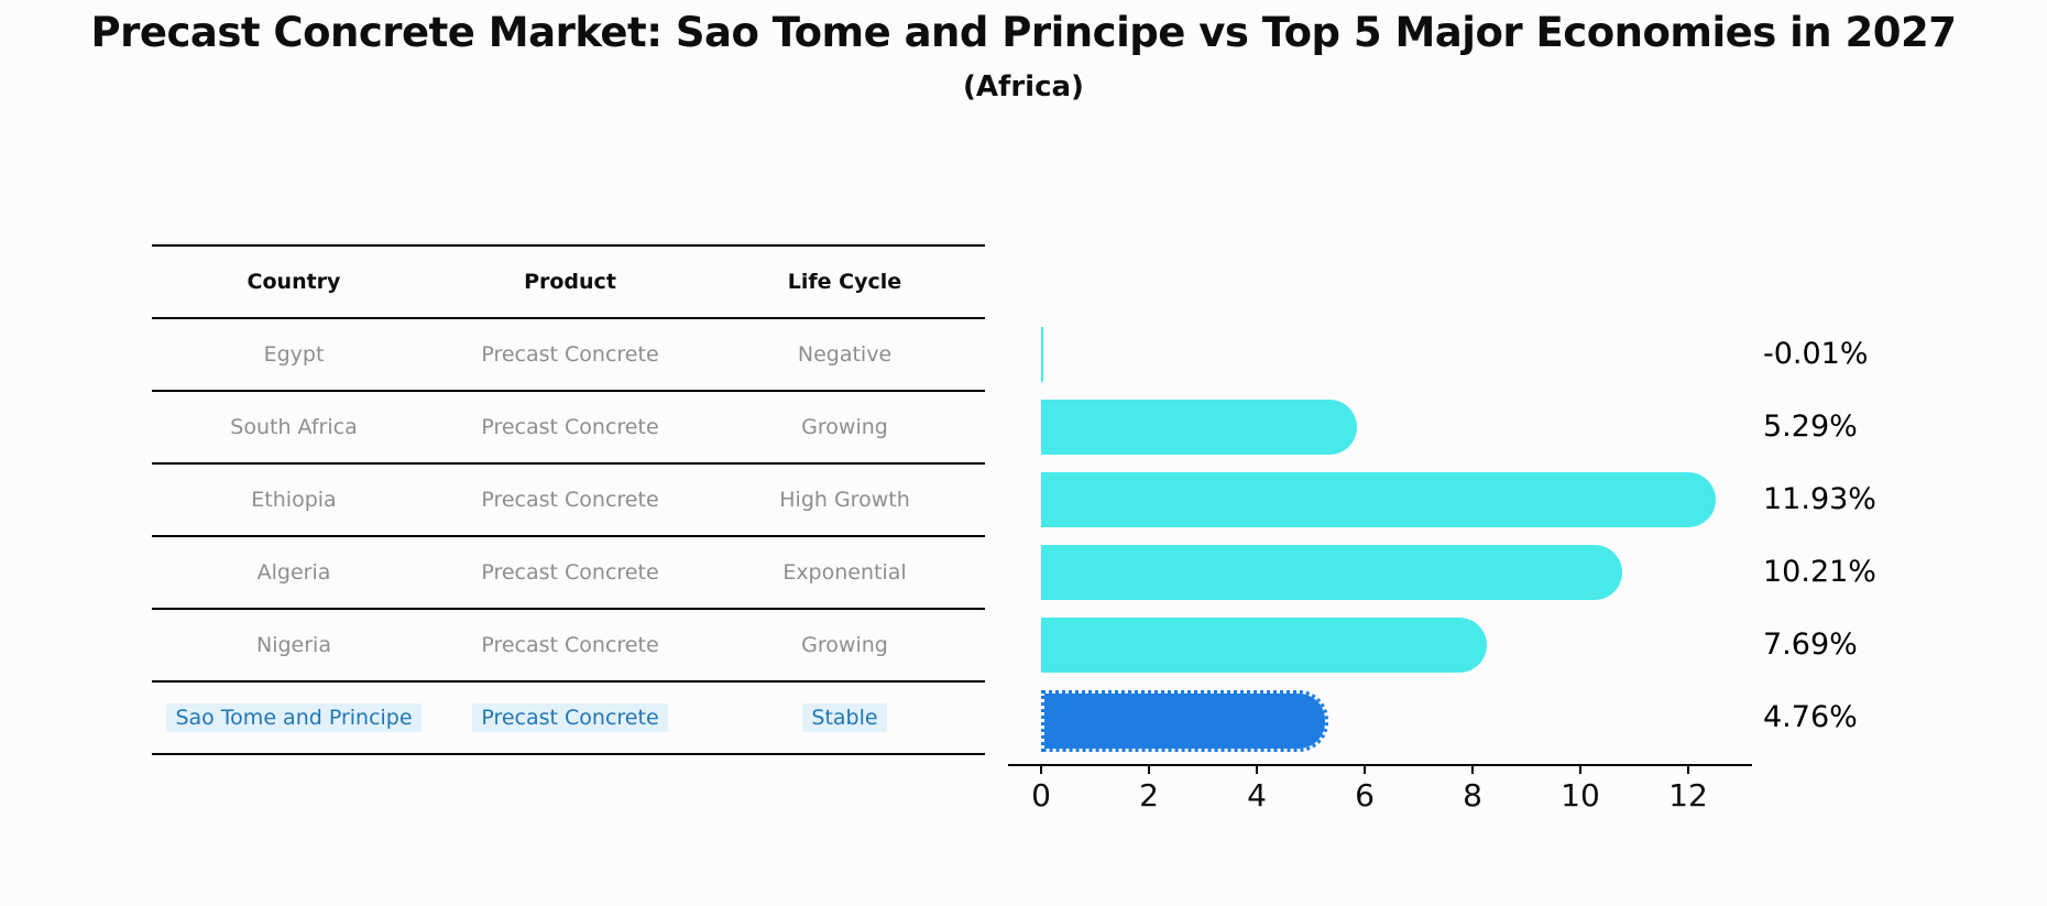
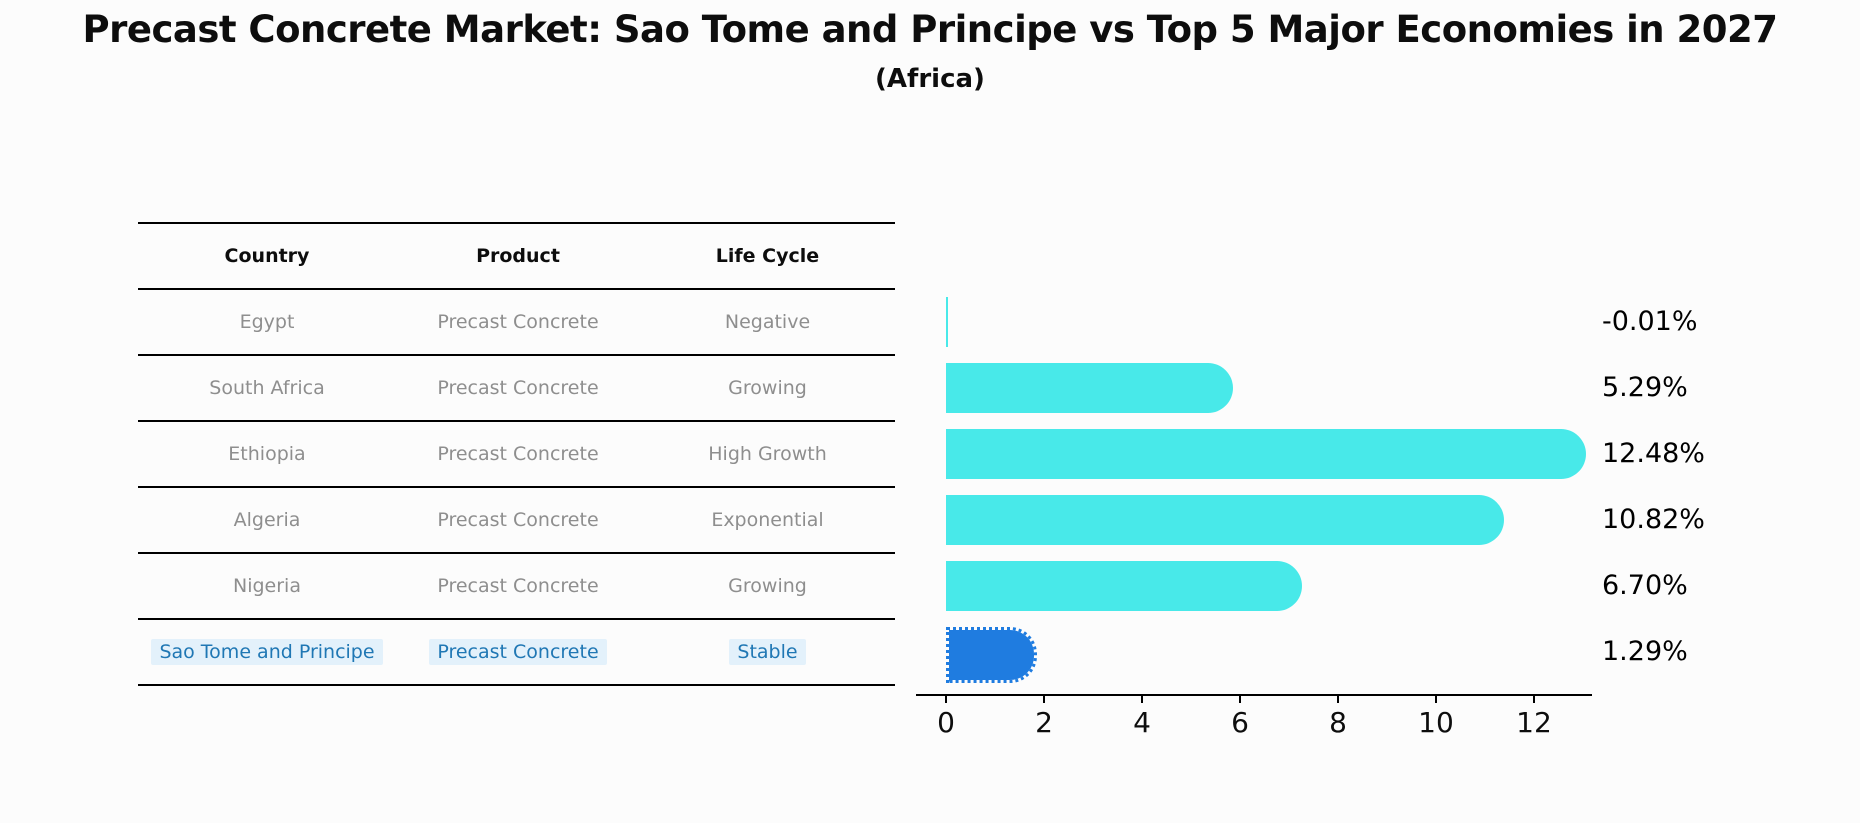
Ethiopia: 11.93% -> 12.48%
Algeria: 10.21% -> 10.82%
Nigeria: 7.69% -> 6.70%
Sao Tome and Principe: 4.76% -> 1.29%
